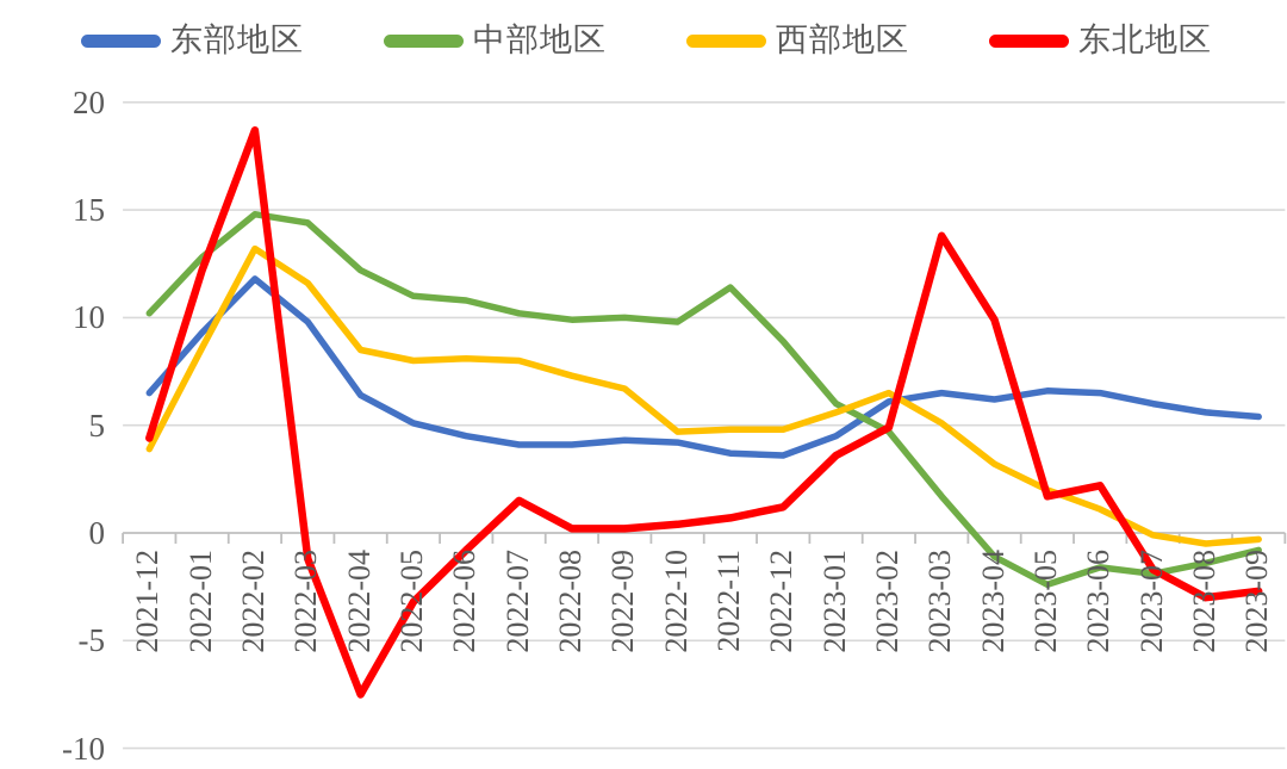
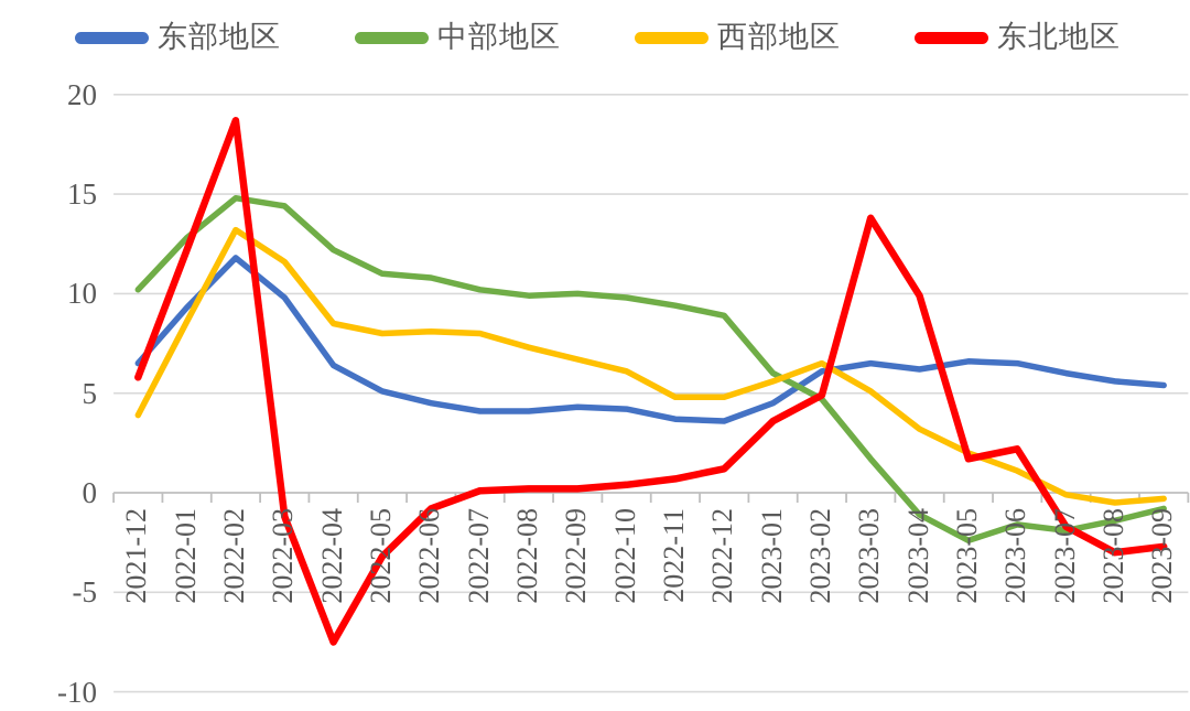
东北地区/2021-12: 4.4 -> 5.8
东北地区/2022-07: 1.5 -> 0.1
西部地区/2022-10: 4.7 -> 6.1
中部地区/2022-11: 11.4 -> 9.4
